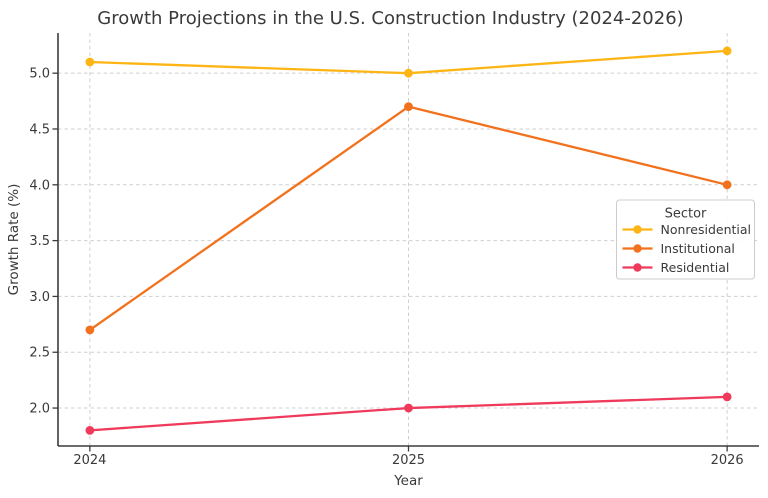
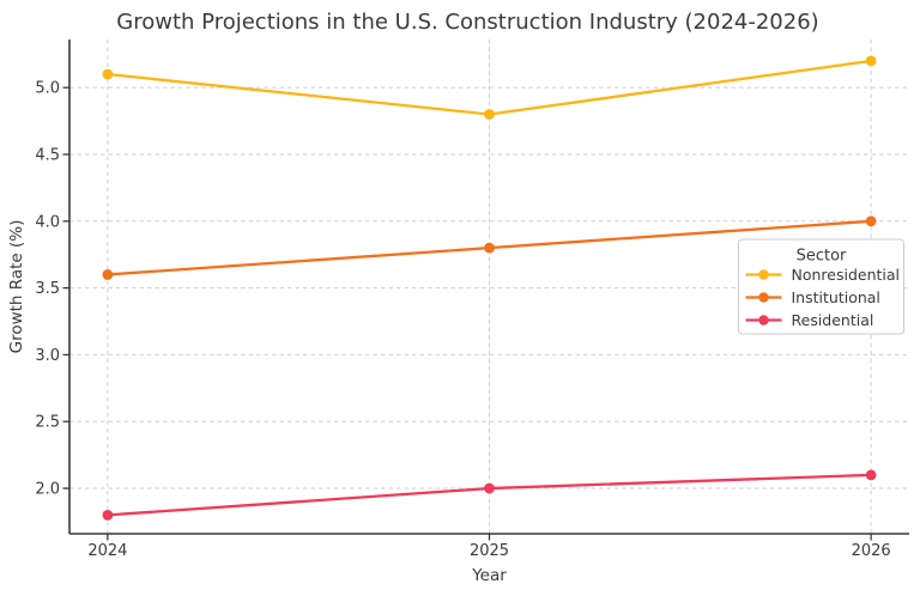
Institutional/2024: 2.7 -> 3.6
Nonresidential/2025: 5.0 -> 4.8
Institutional/2025: 4.7 -> 3.8
